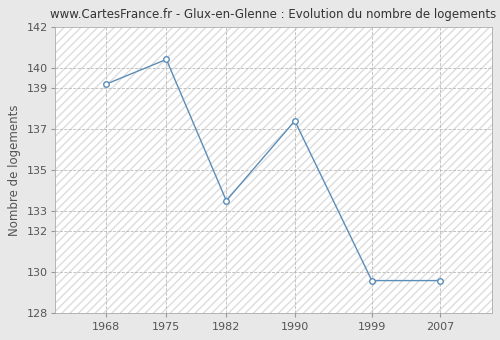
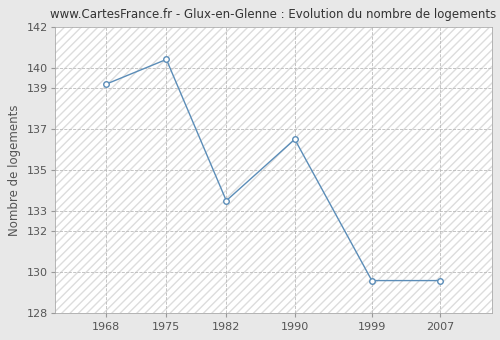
1990: 137.4 -> 136.5
